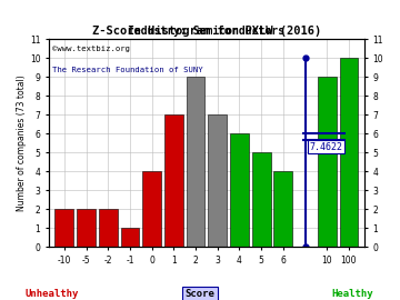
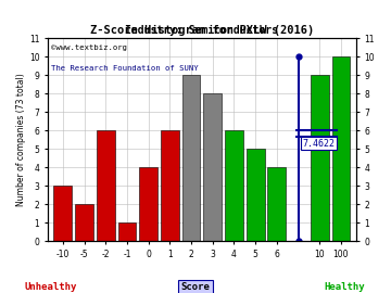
-10: 2 -> 3
-2: 2 -> 6
1: 7 -> 6
3: 7 -> 8
